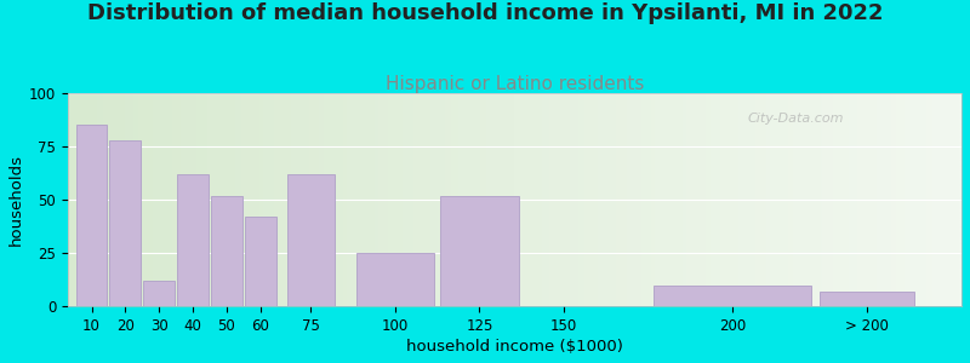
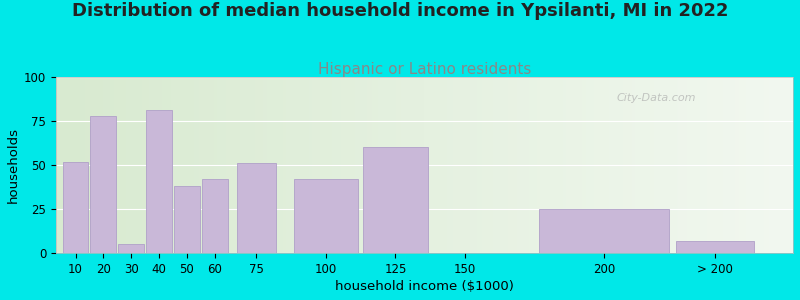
10: 85 -> 52
30: 12 -> 5
40: 62 -> 81
50: 52 -> 38
75: 62 -> 51
100: 25 -> 42
125: 52 -> 60
200: 10 -> 25
